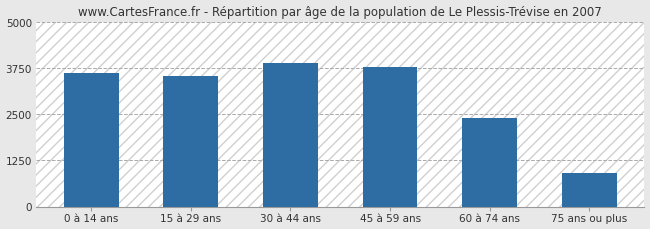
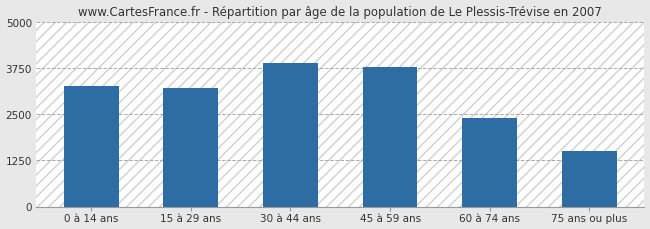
0 à 14 ans: 3620 -> 3250
15 à 29 ans: 3530 -> 3200
75 ans ou plus: 900 -> 1500
